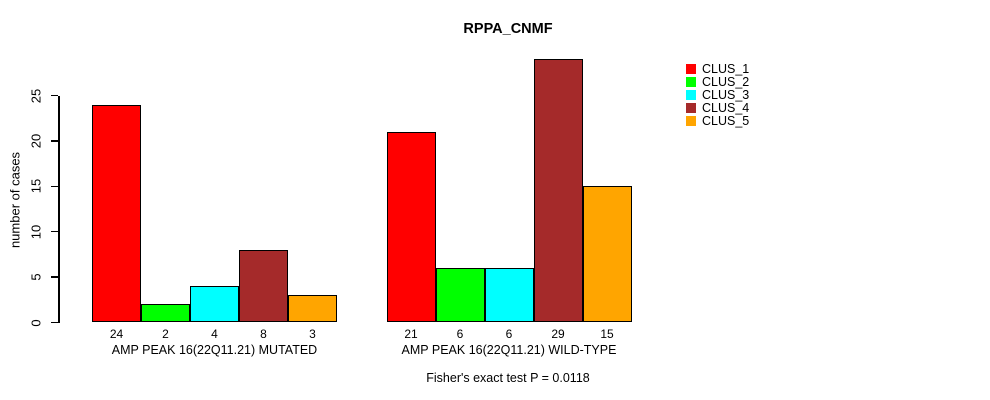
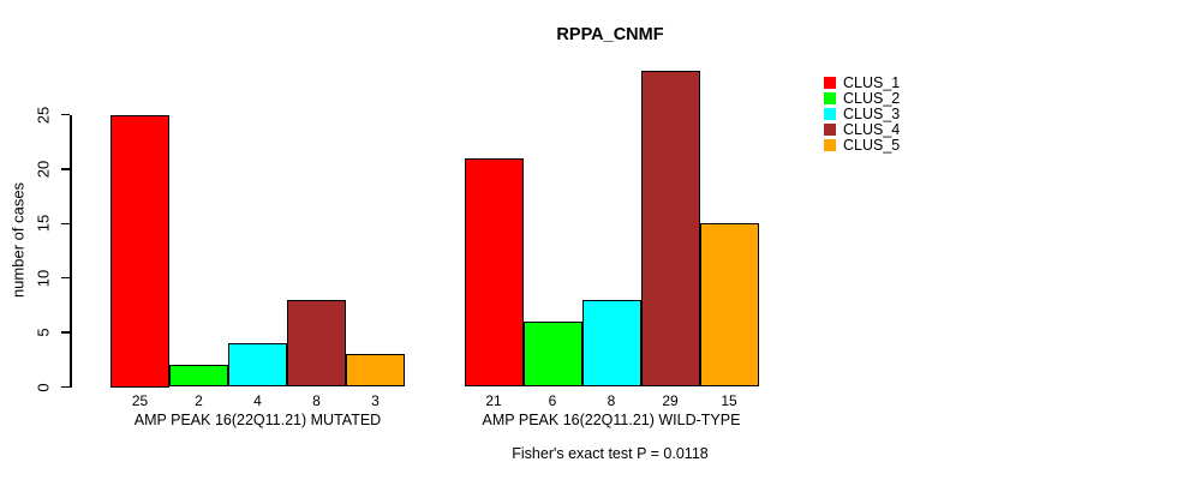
CLUS_1/AMP PEAK 16(22Q11.21) MUTATED: 24 -> 25
CLUS_3/AMP PEAK 16(22Q11.21) WILD-TYPE: 6 -> 8
